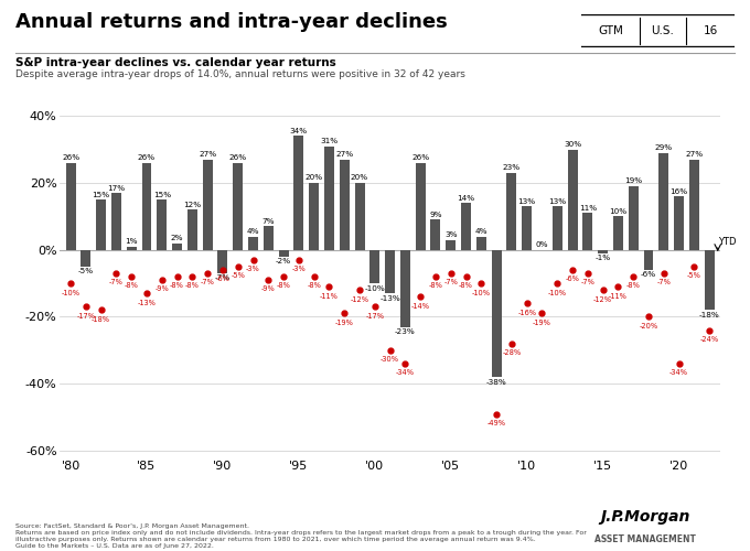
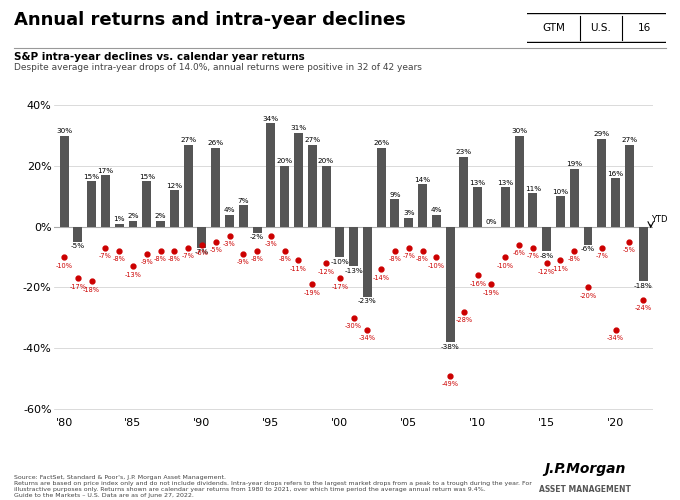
'80: 26% -> 30%
'85: 26% -> 2%
'15: -1% -> -8%
